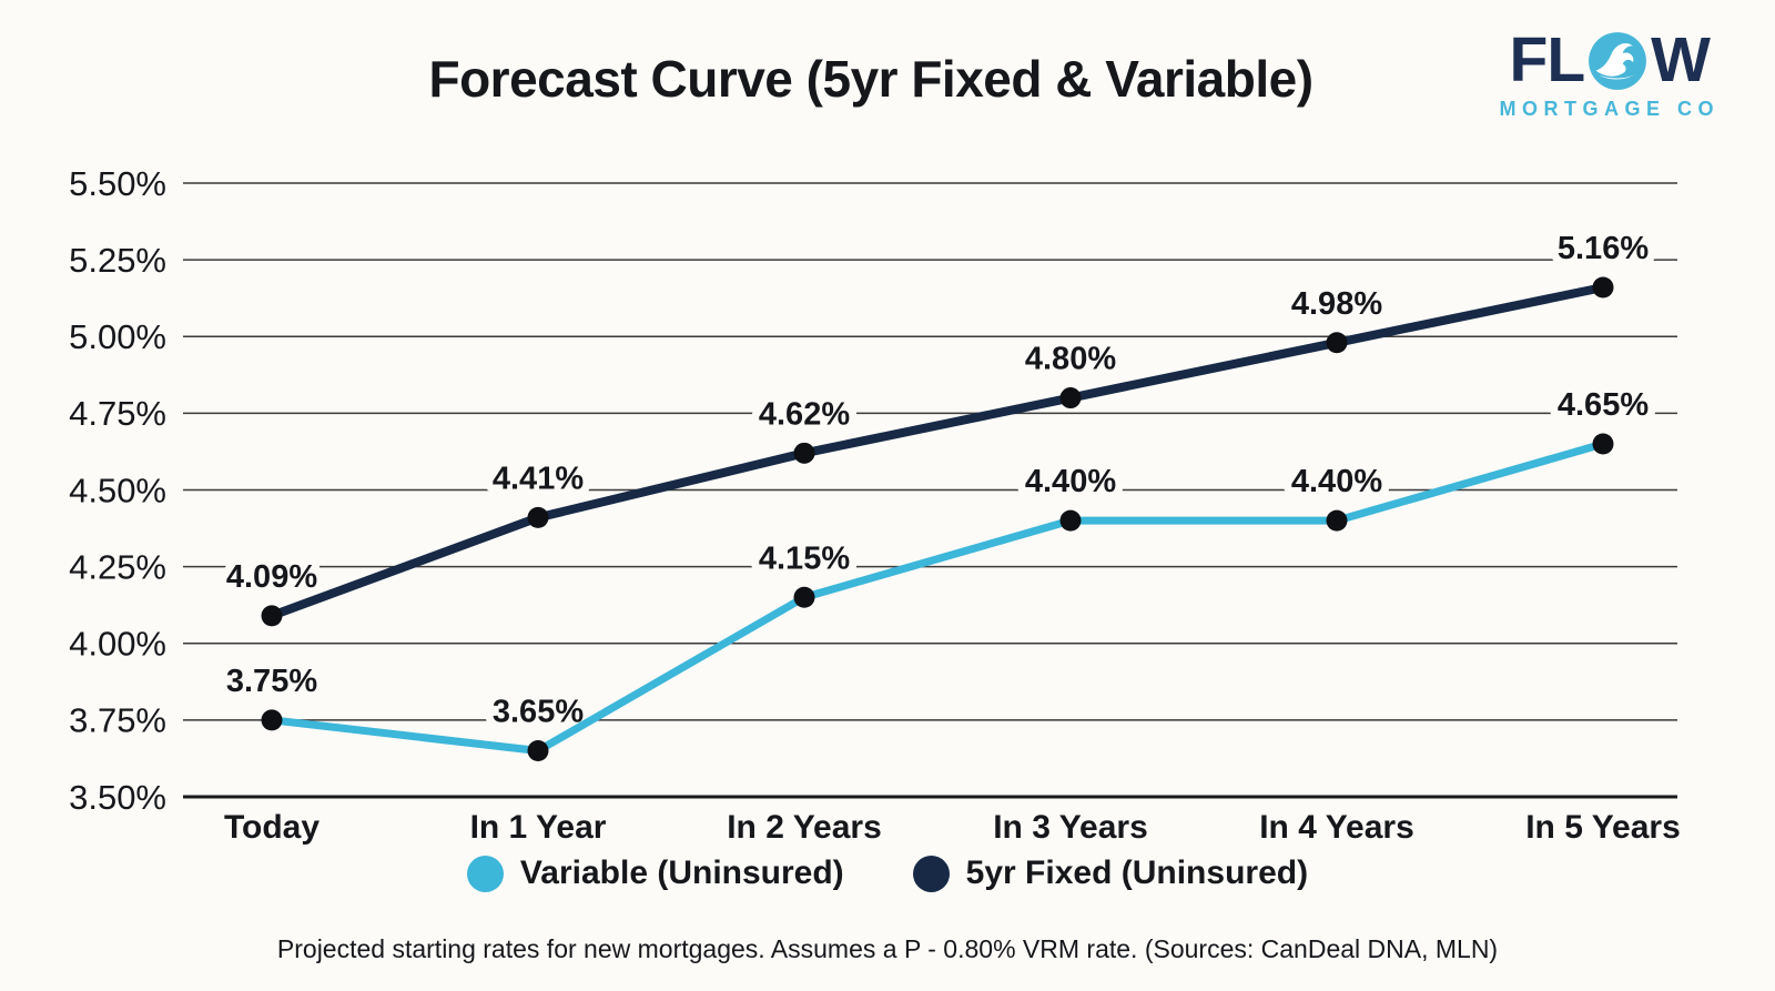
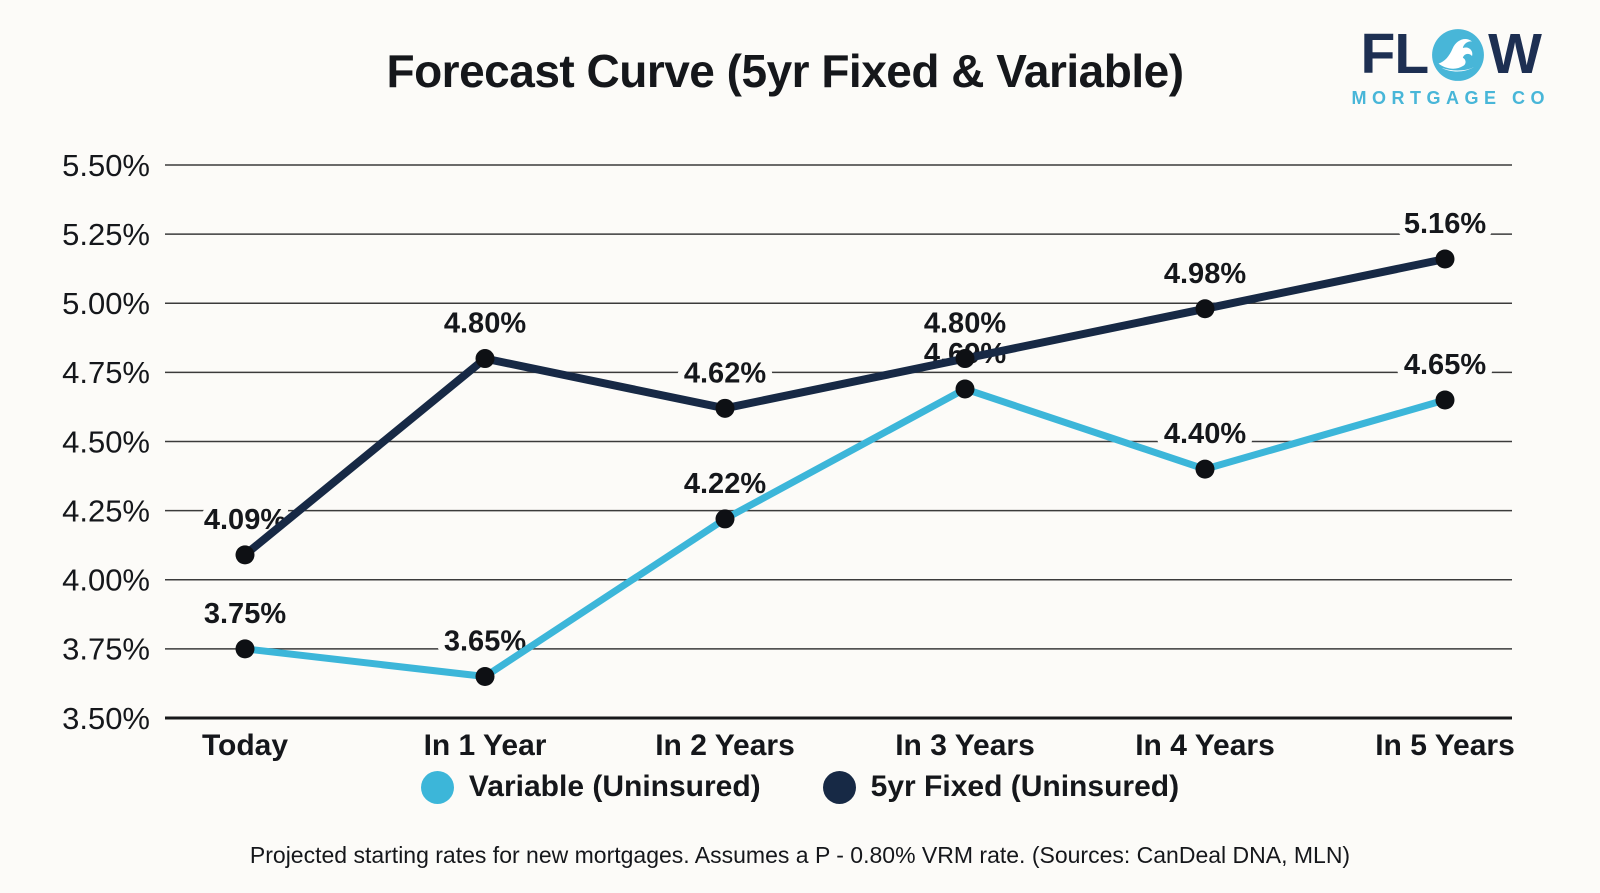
5yr Fixed (Uninsured)/In 1 Year: 4.41% -> 4.80%
Variable (Uninsured)/In 2 Years: 4.15% -> 4.22%
Variable (Uninsured)/In 3 Years: 4.40% -> 4.69%
